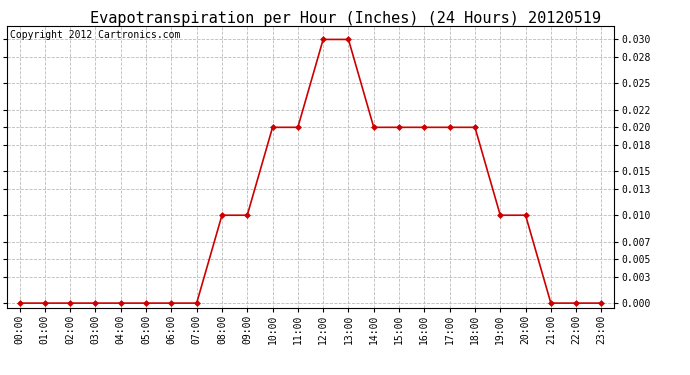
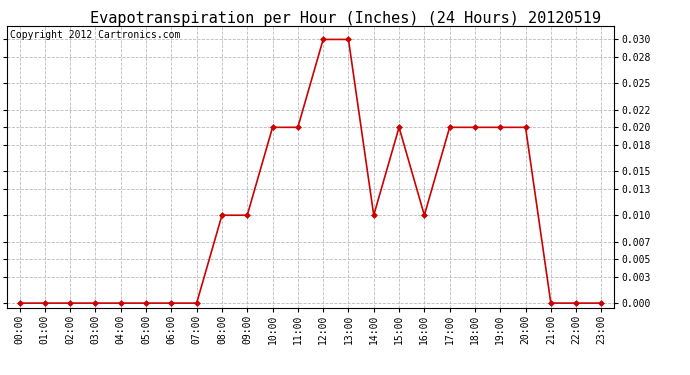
14:00: 0.02 -> 0.01
16:00: 0.02 -> 0.01
19:00: 0.01 -> 0.02
20:00: 0.01 -> 0.02
